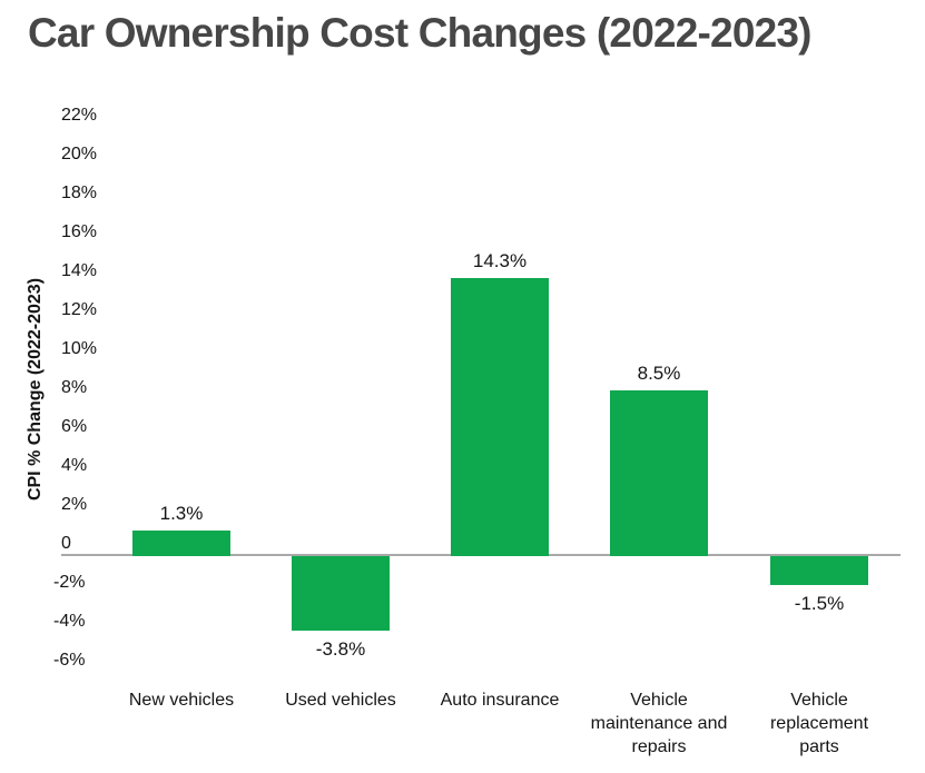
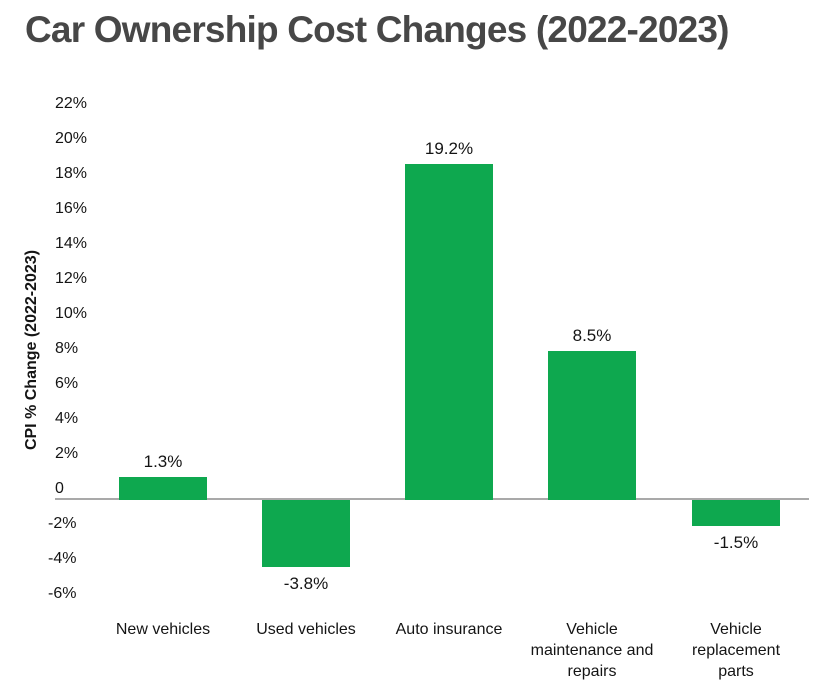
Auto insurance: 14.3% -> 19.2%
